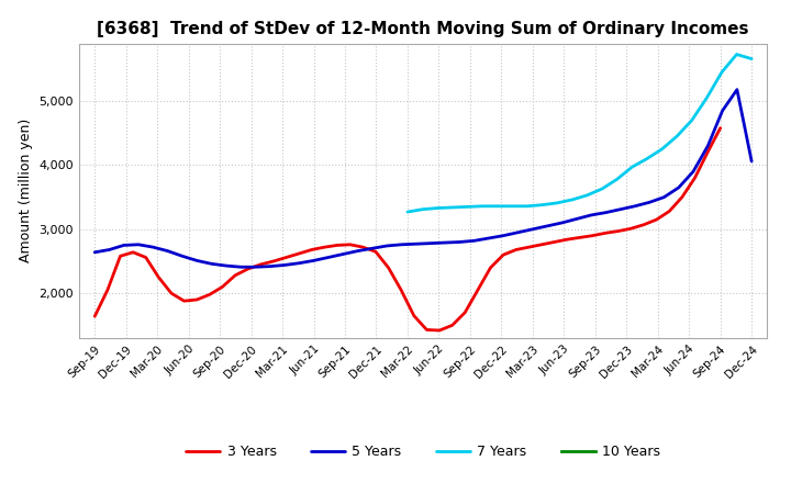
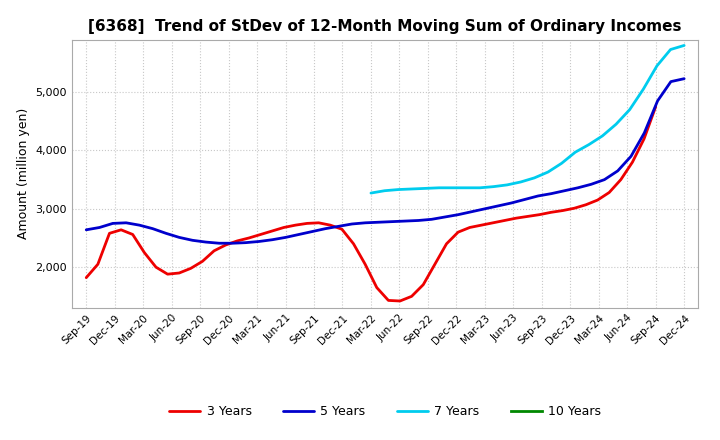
3 Years/Sep-19: 1,640 -> 1,820
3 Years/Sep-24: 4,580 -> 4,750
5 Years/Dec-24: 4,060 -> 5,230
7 Years/Dec-24: 5,660 -> 5,800
